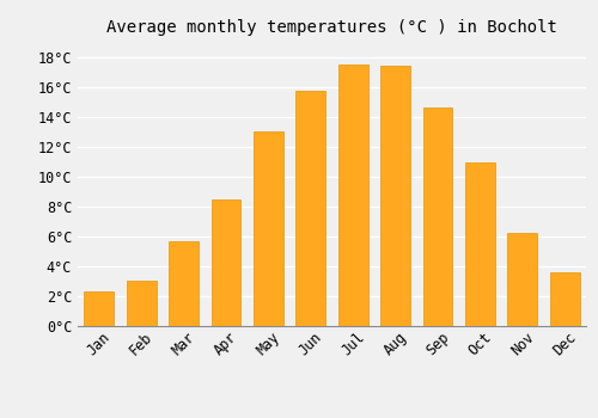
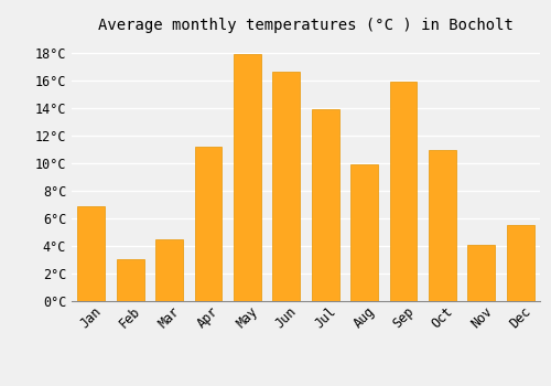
Jan: 2.3°C -> 6.9°C
Mar: 5.7°C -> 4.5°C
Apr: 8.5°C -> 11.2°C
May: 13.0°C -> 17.9°C
Jun: 15.7°C -> 16.6°C
Jul: 17.5°C -> 13.9°C
Aug: 17.4°C -> 9.9°C
Sep: 14.6°C -> 15.9°C
Nov: 6.2°C -> 4.1°C
Dec: 3.6°C -> 5.5°C
